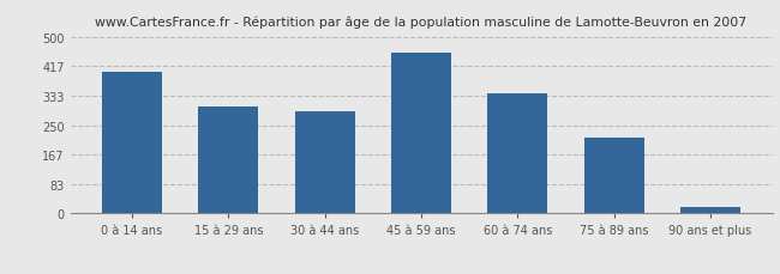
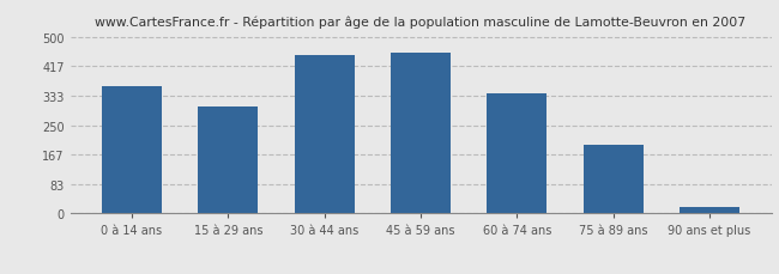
0 à 14 ans: 400 -> 362
30 à 44 ans: 290 -> 450
75 à 89 ans: 215 -> 196
